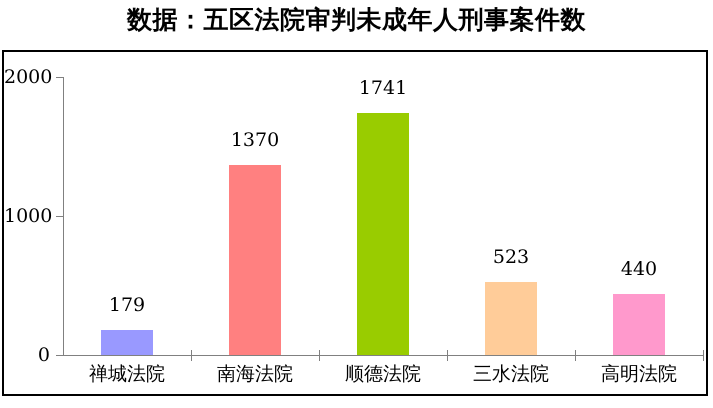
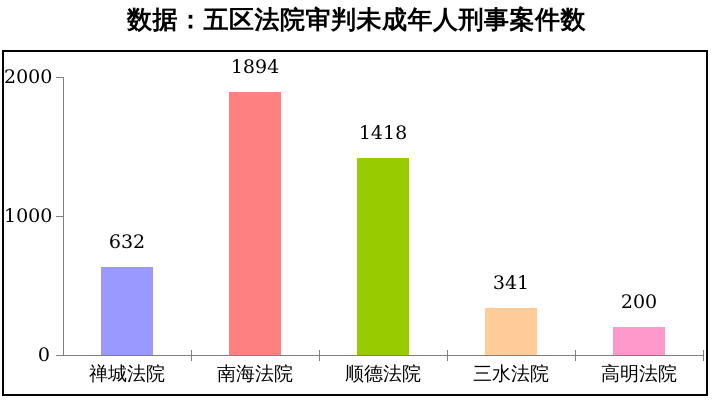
禅城法院: 179 -> 632
南海法院: 1370 -> 1894
顺德法院: 1741 -> 1418
三水法院: 523 -> 341
高明法院: 440 -> 200
